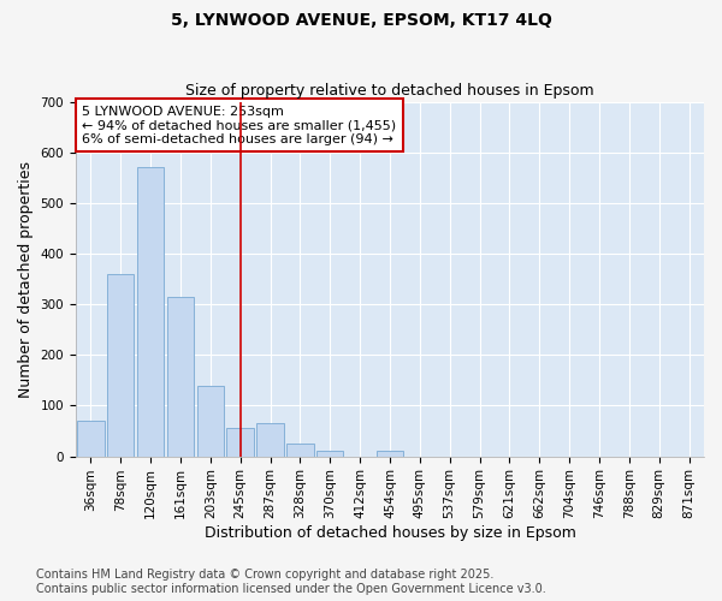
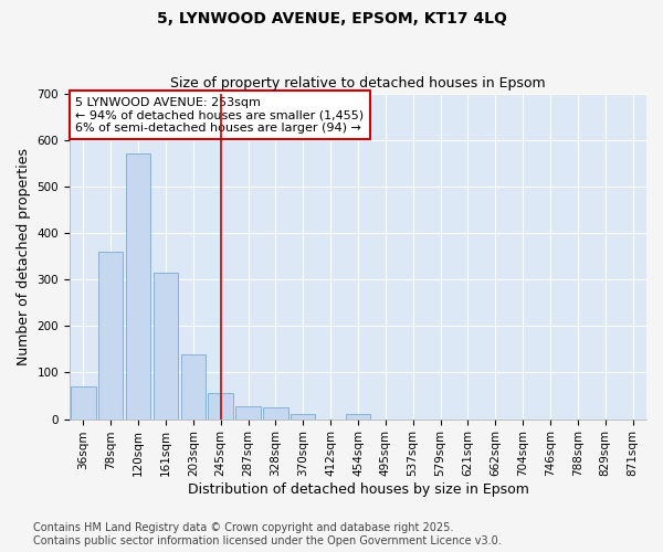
287sqm: 65 -> 28
